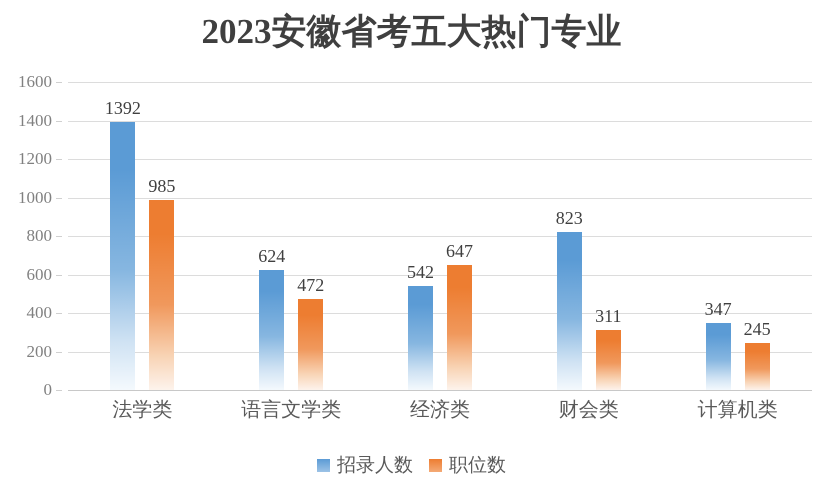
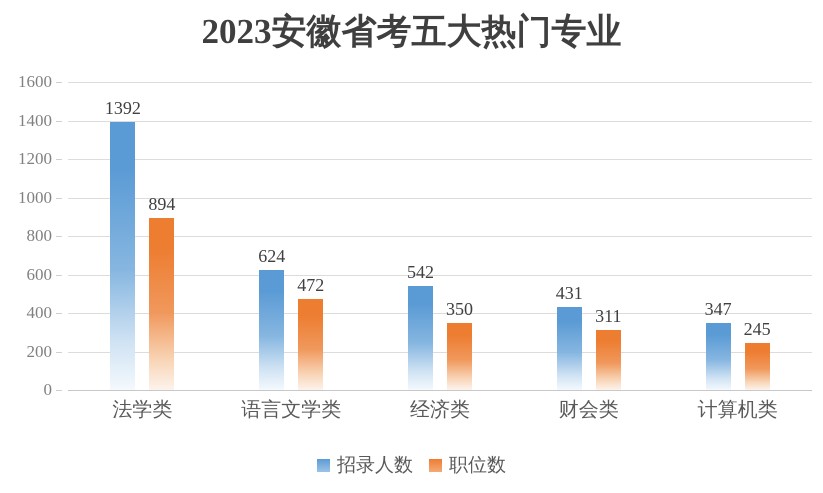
职位数/法学类: 985 -> 894
职位数/经济类: 647 -> 350
招录人数/财会类: 823 -> 431
